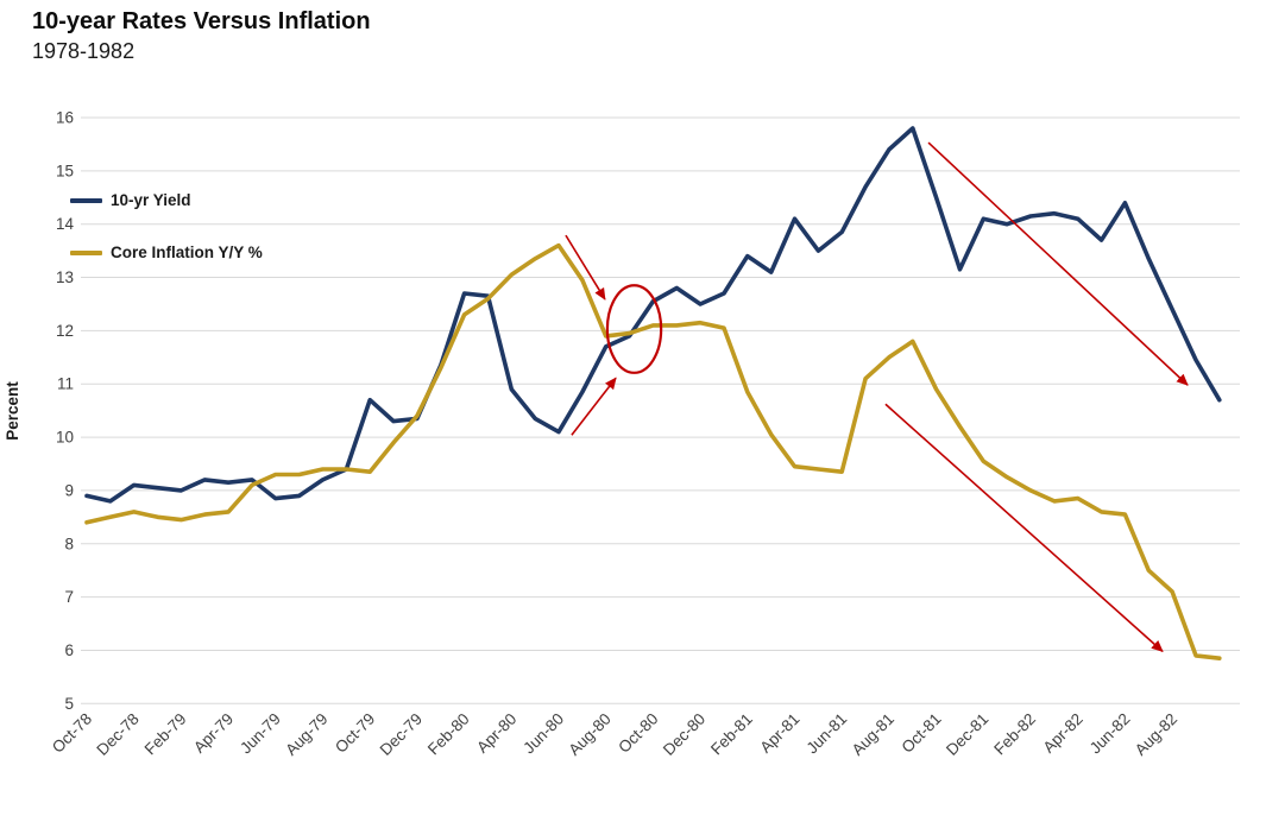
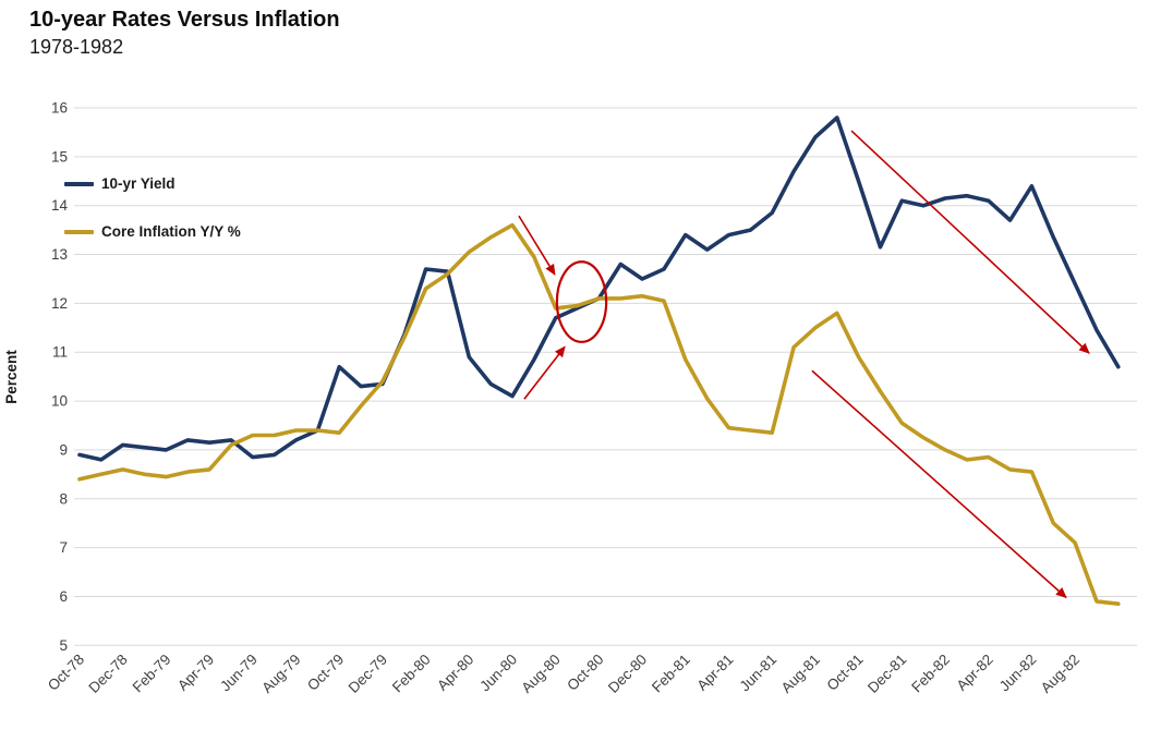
10-yr Yield/Oct-80: 12.6 -> 12.1
10-yr Yield/Apr-81: 14.1 -> 13.4
